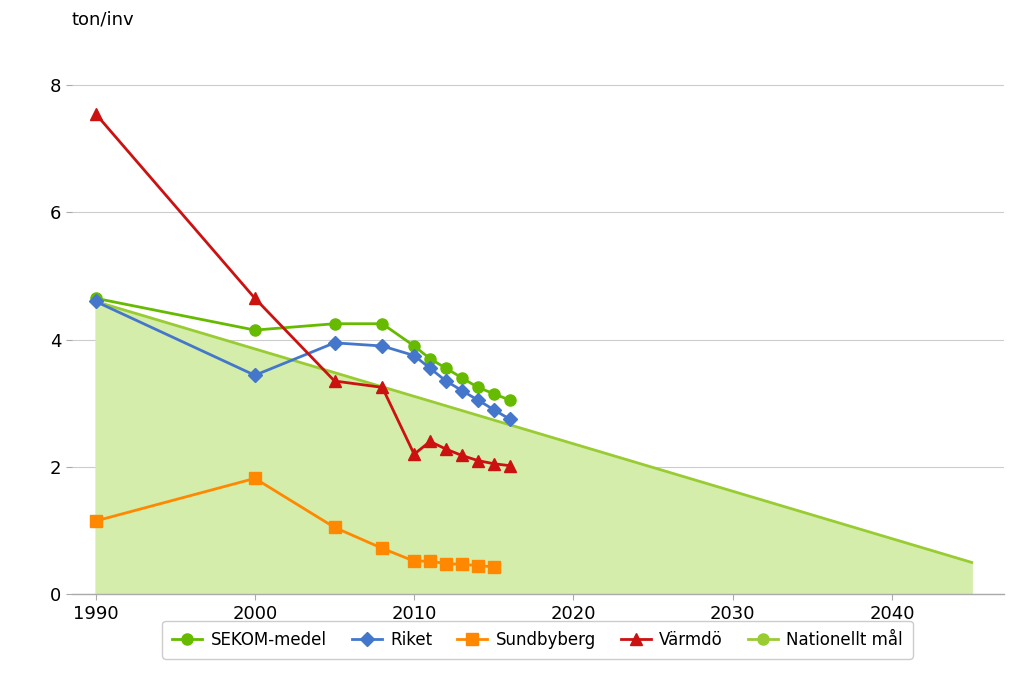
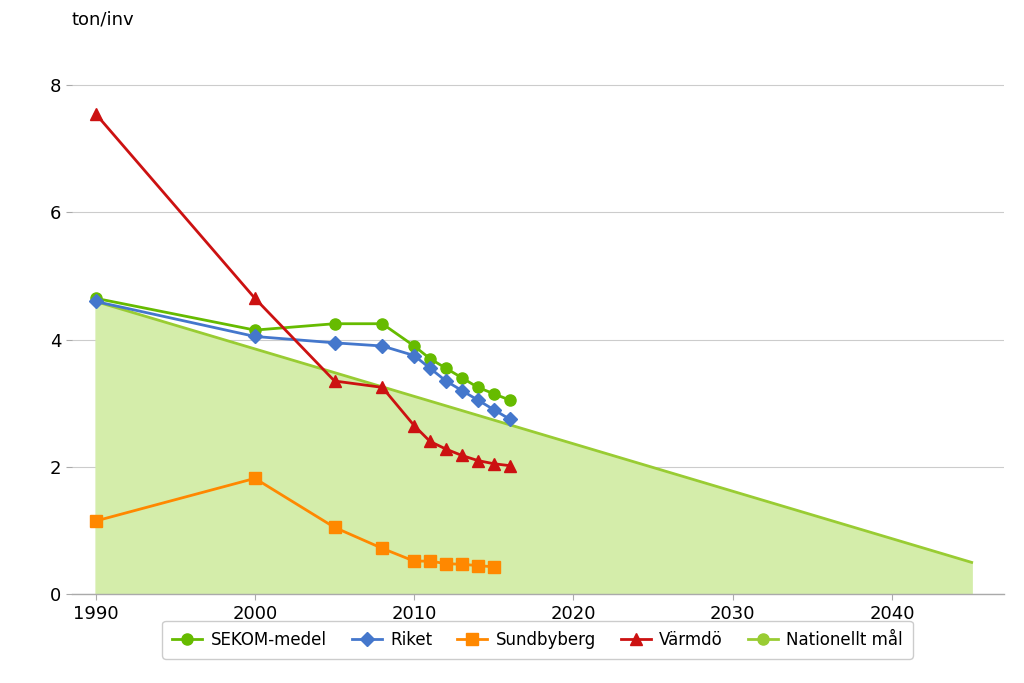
Riket/2000: 3.44 -> 4.05
Värmdö/2010: 2.20 -> 2.65
